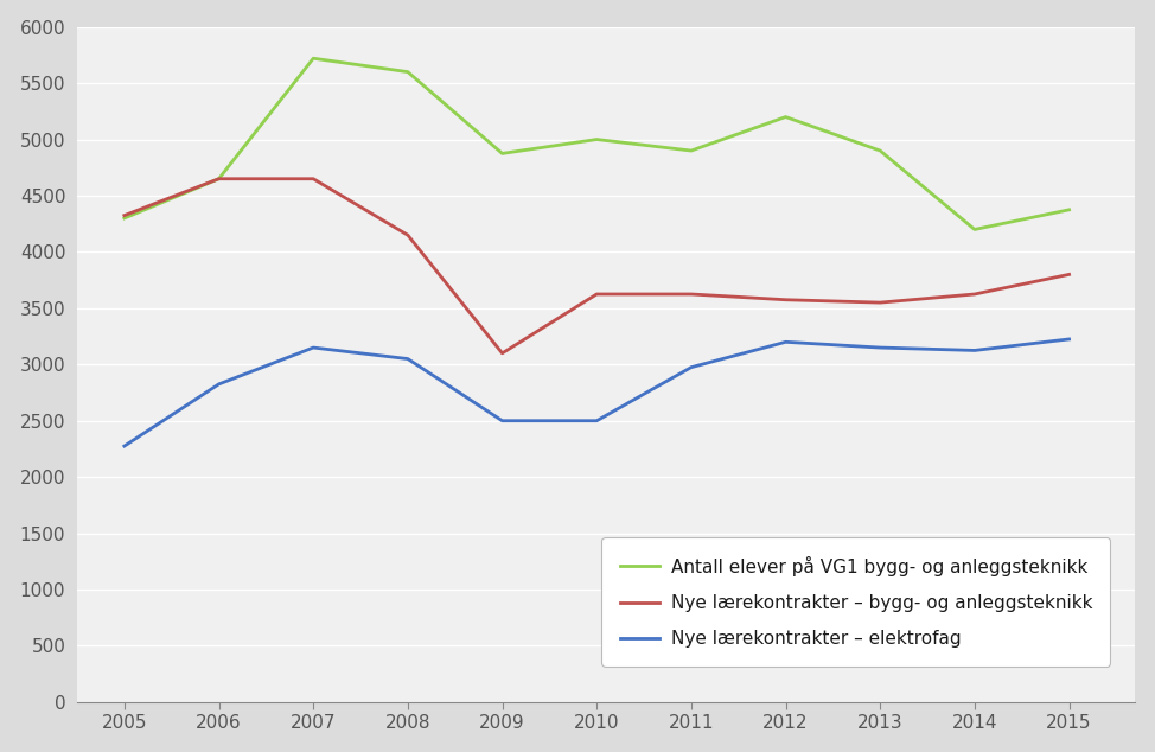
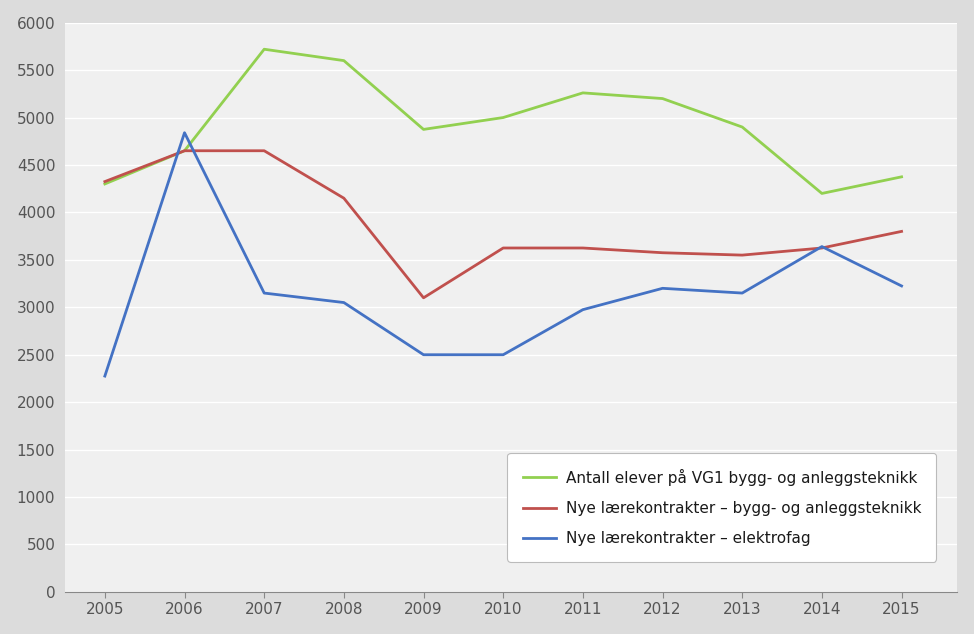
Nye lærekontrakter – elektrofag/2006: 2820 -> 4840
Antall elever på VG1 bygg- og anleggsteknikk/2011: 4900 -> 5260
Nye lærekontrakter – elektrofag/2014: 3120 -> 3640
